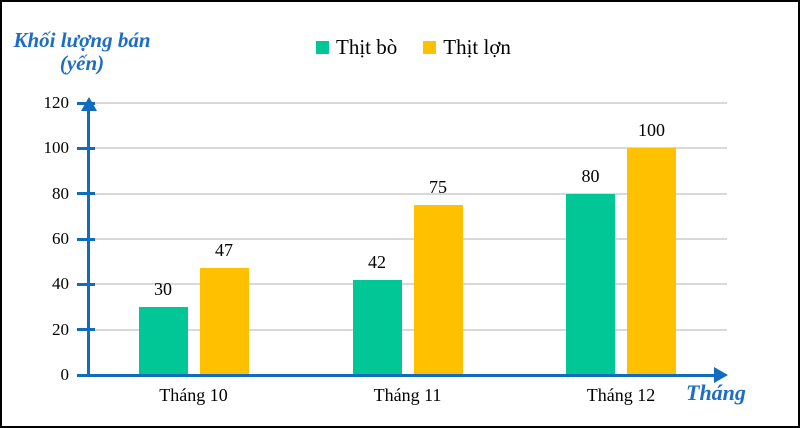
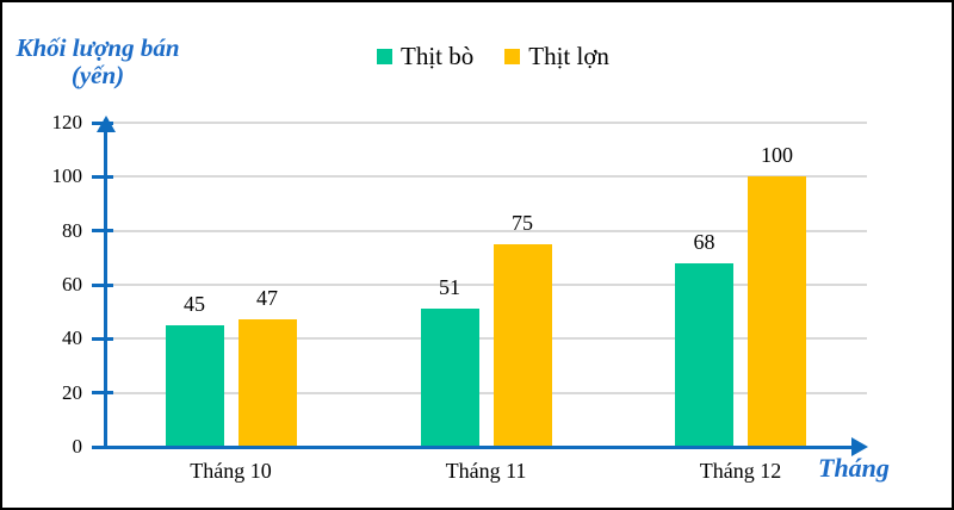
Thịt bò/Tháng 10: 30 -> 45
Thịt bò/Tháng 11: 42 -> 51
Thịt bò/Tháng 12: 80 -> 68
